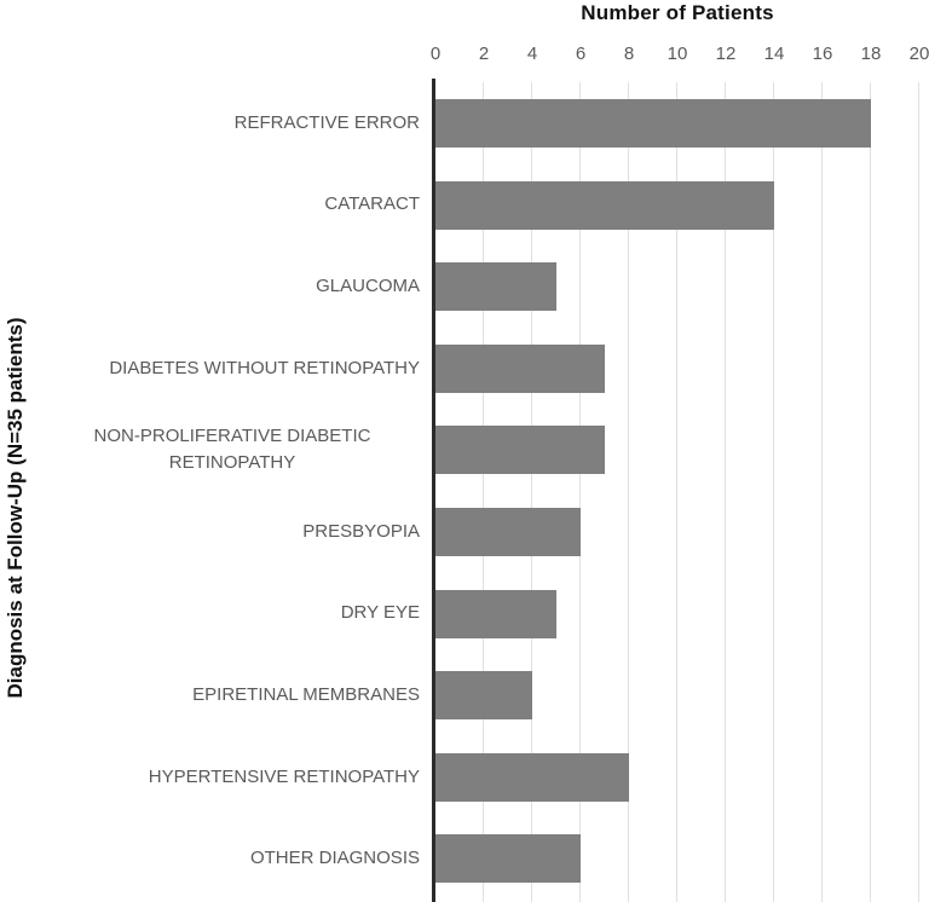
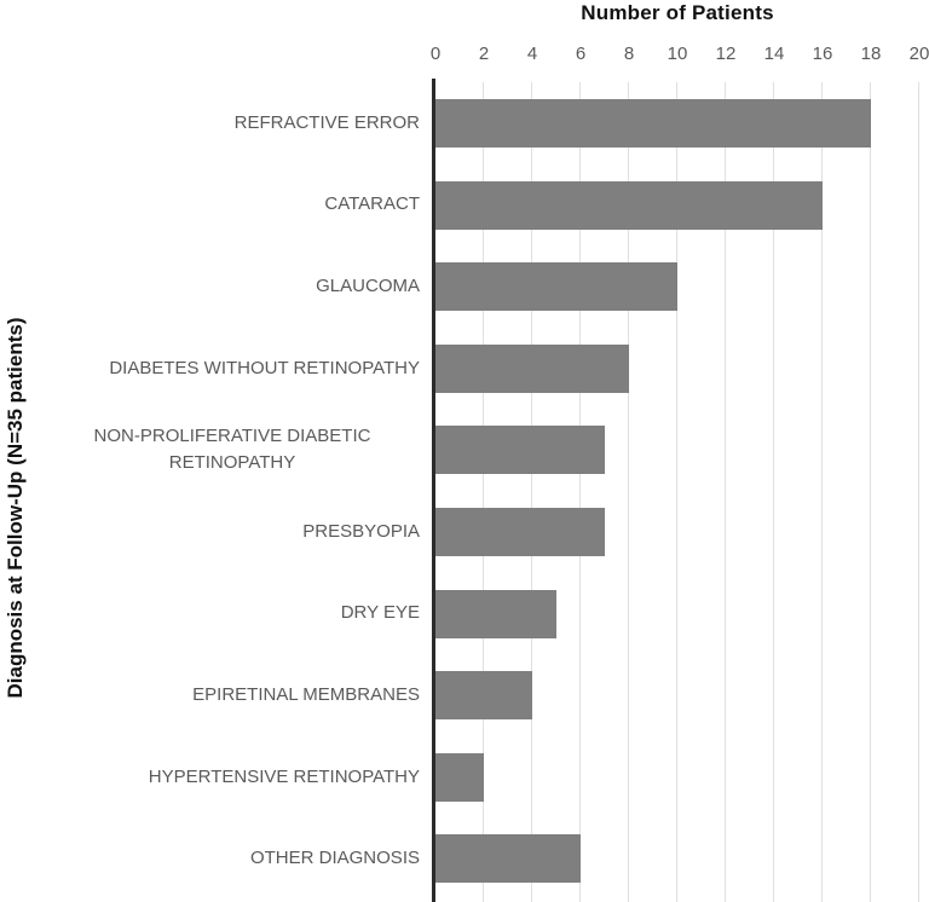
CATARACT: 14 -> 16
GLAUCOMA: 5 -> 10
DIABETES WITHOUT RETINOPATHY: 7 -> 8
PRESBYOPIA: 6 -> 7
HYPERTENSIVE RETINOPATHY: 8 -> 2
